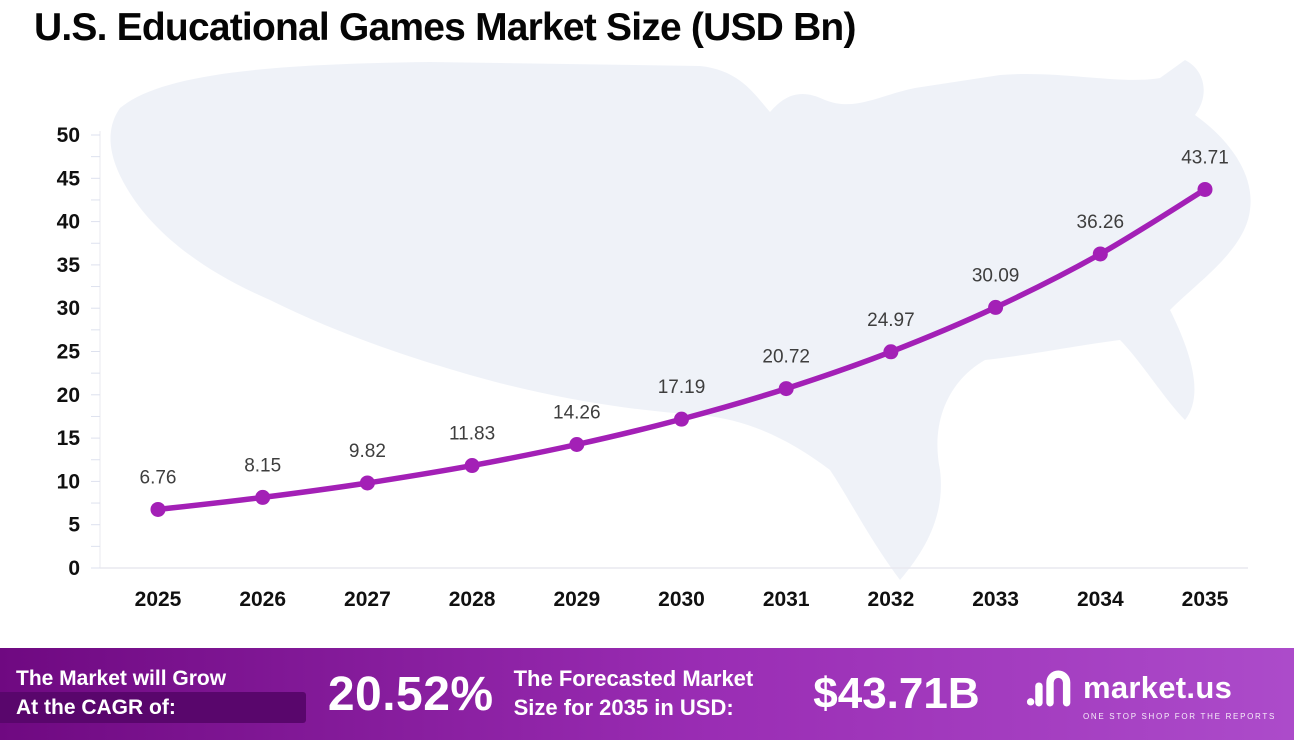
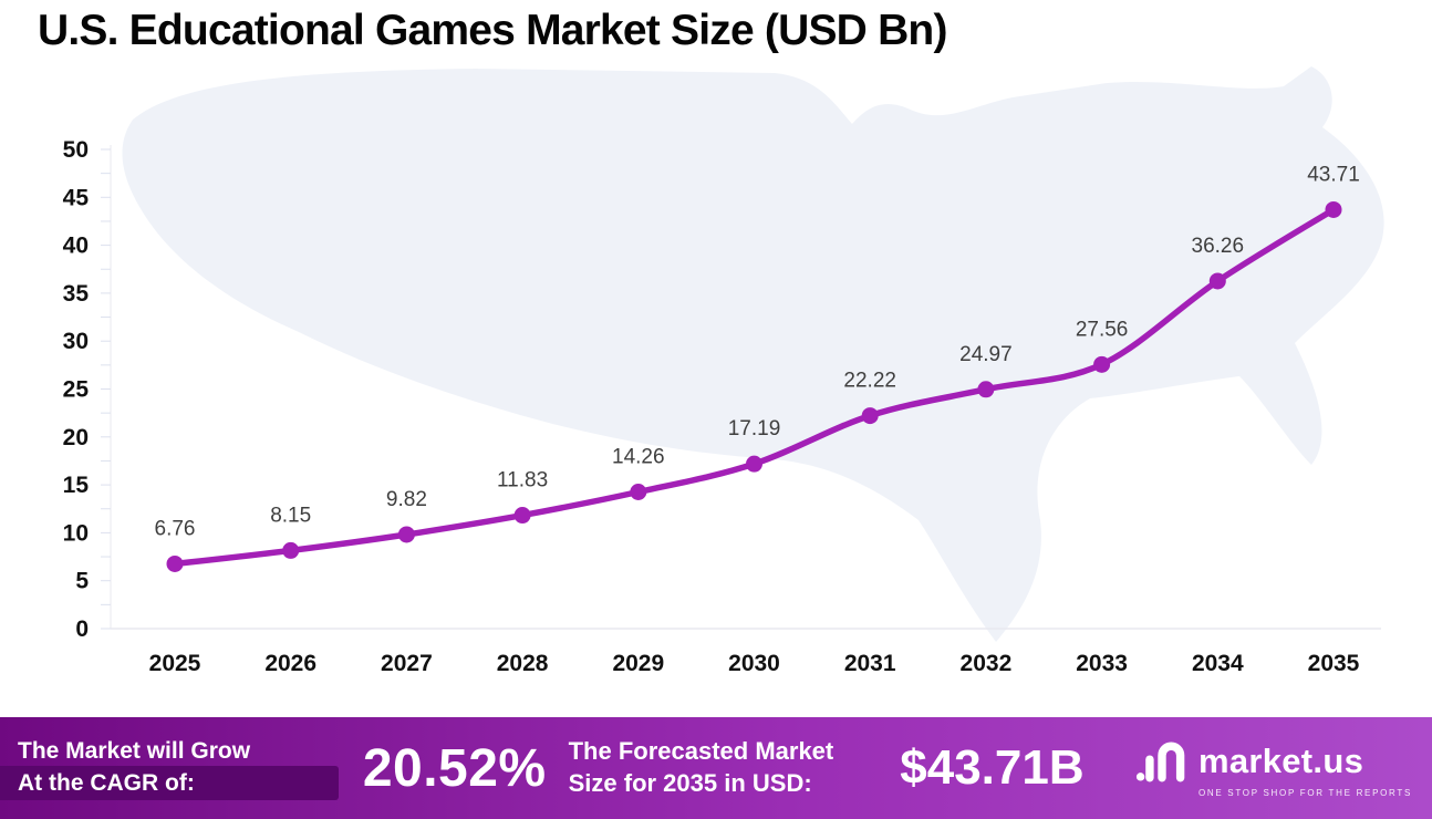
2031: 20.72 -> 22.22
2033: 30.09 -> 27.56
